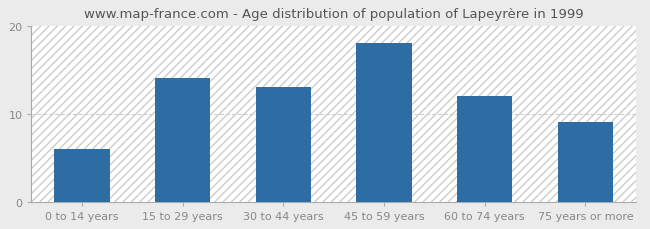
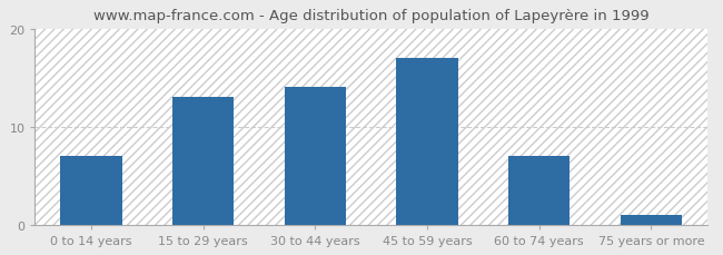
0 to 14 years: 6 -> 7
15 to 29 years: 14 -> 13
30 to 44 years: 13 -> 14
45 to 59 years: 18 -> 17
60 to 74 years: 12 -> 7
75 years or more: 9 -> 1
